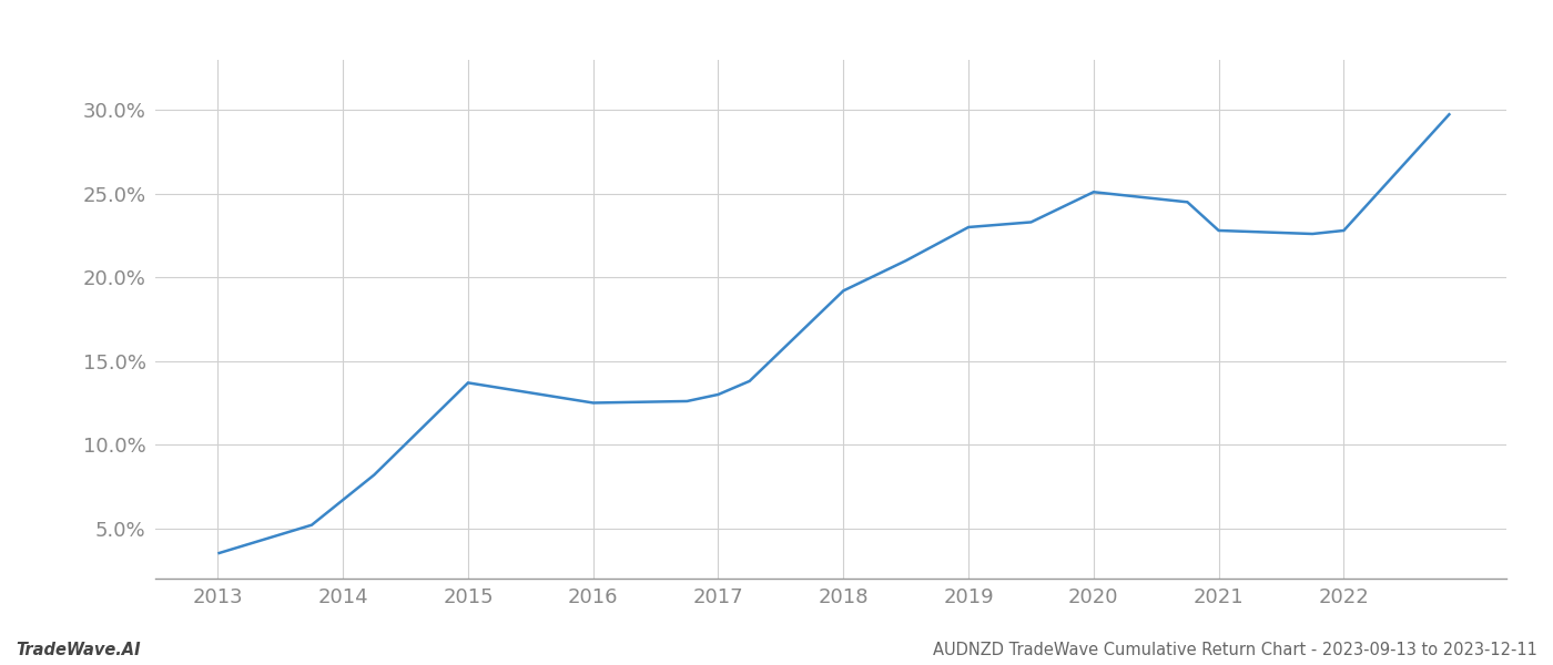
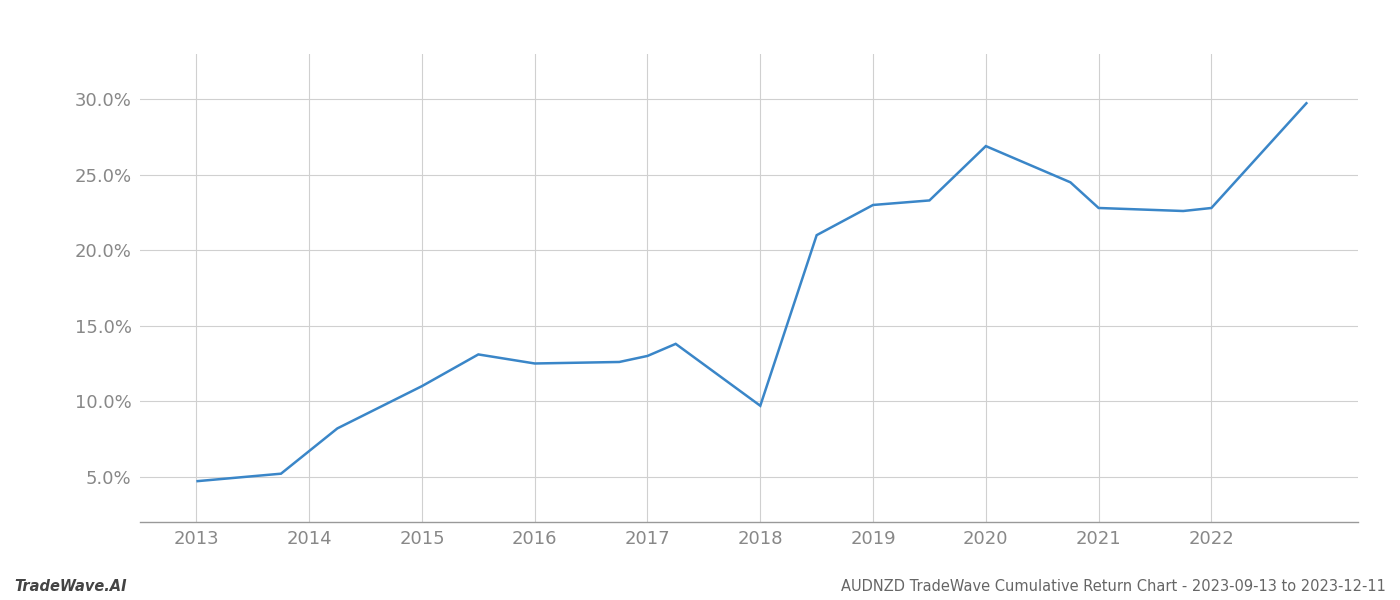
2013: 3.5% -> 4.7%
2015: 13.7% -> 11.0%
2018: 19.2% -> 9.7%
2020: 25.1% -> 26.9%
